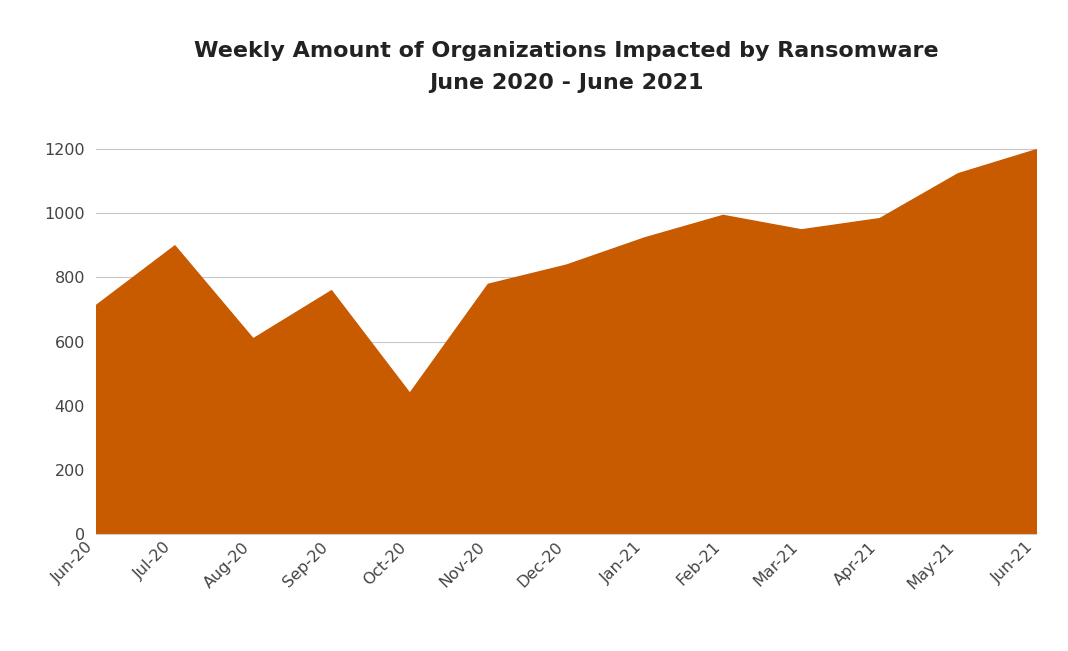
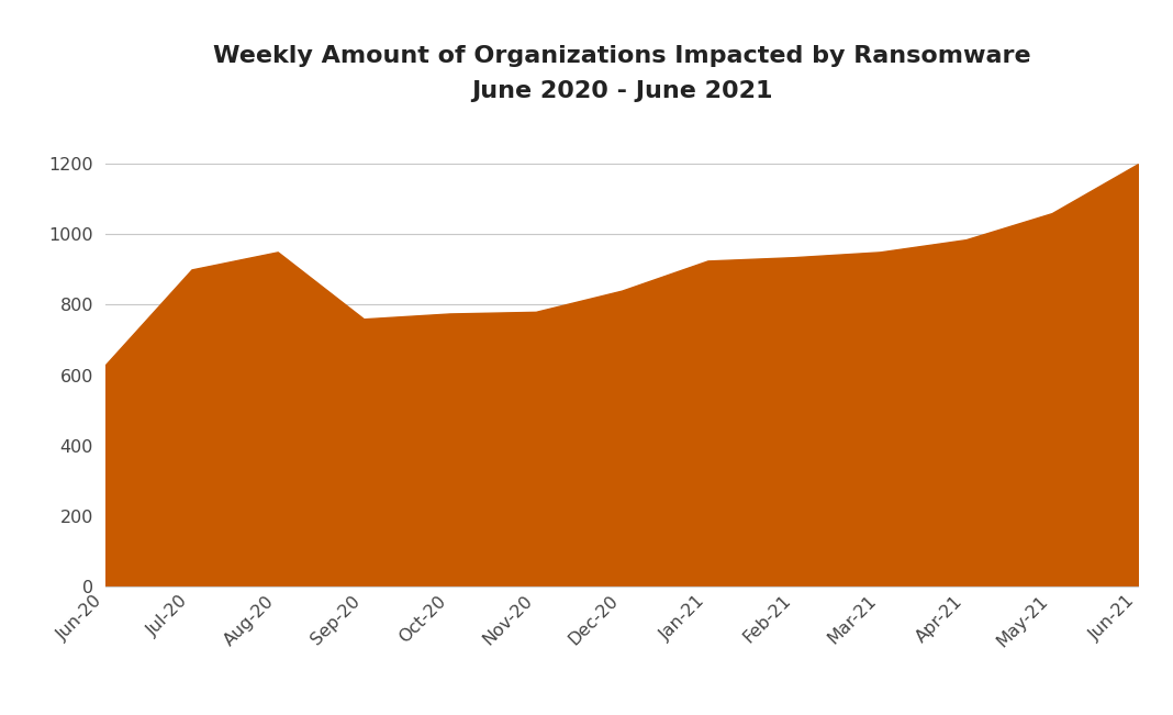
Jun-20: 715 -> 630
Aug-20: 610 -> 950
Oct-20: 440 -> 775
Feb-21: 995 -> 935
May-21: 1125 -> 1060
